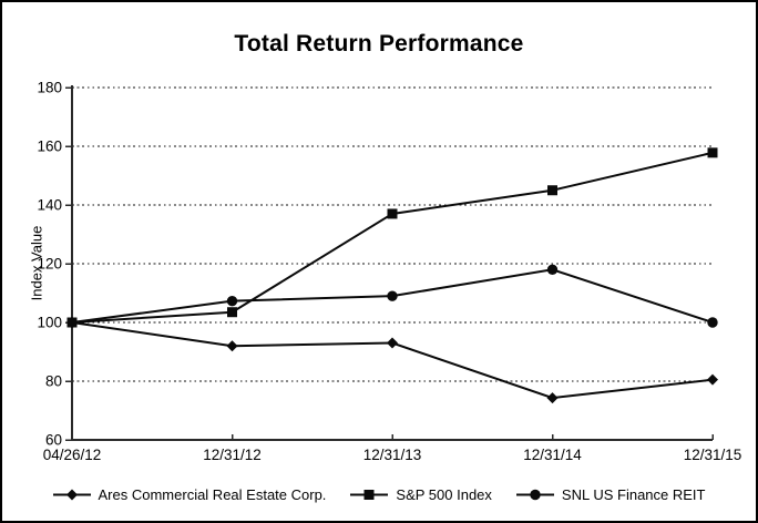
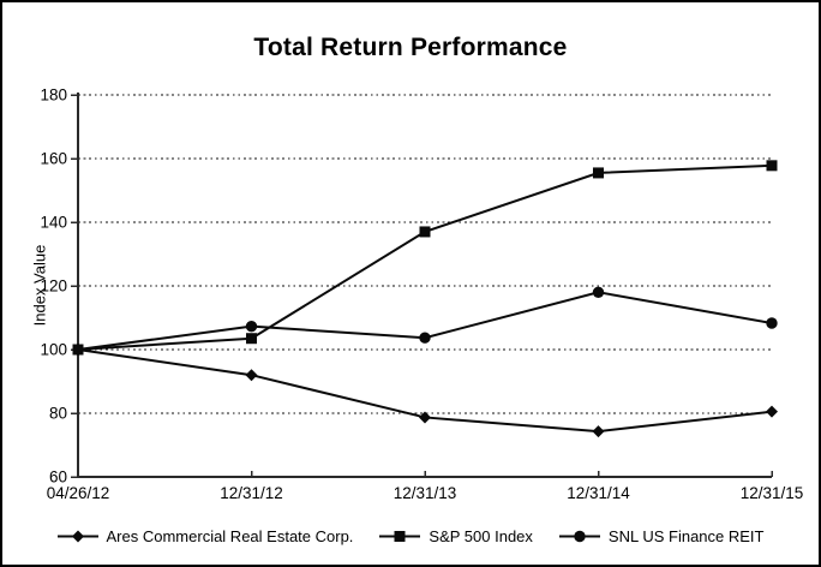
Ares Commercial Real Estate Corp./12/31/13: 93 -> 79
SNL US Finance REIT/12/31/13: 109 -> 104
S&P 500 Index/12/31/14: 145 -> 156
SNL US Finance REIT/12/31/15: 100 -> 108
